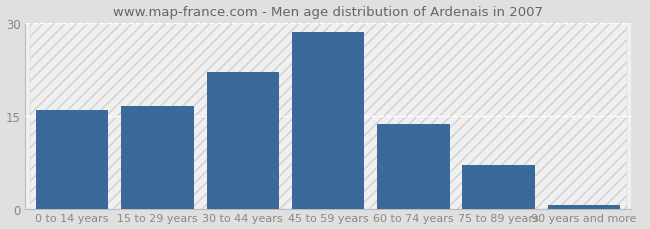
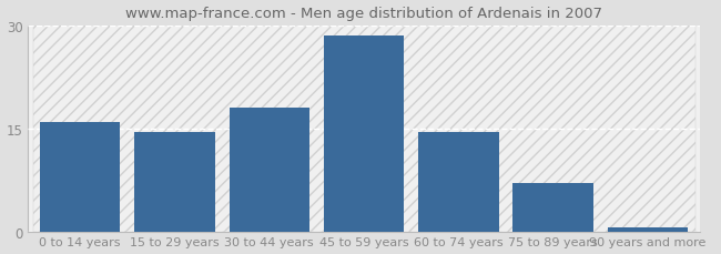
15 to 29 years: 16.6 -> 14.5
30 to 44 years: 22.0 -> 18.0
60 to 74 years: 13.6 -> 14.5
